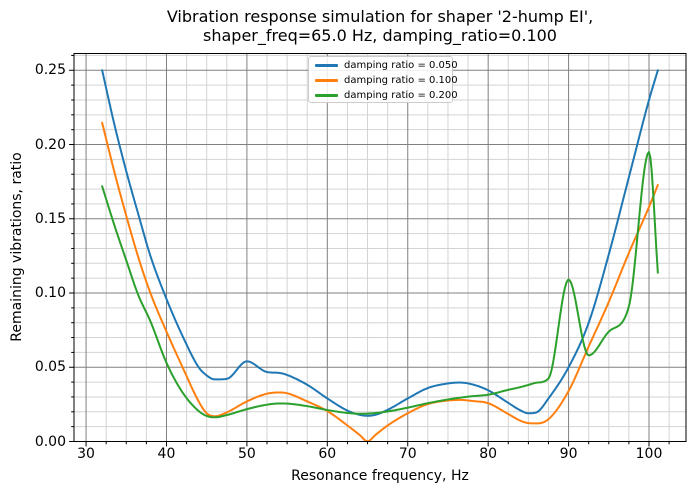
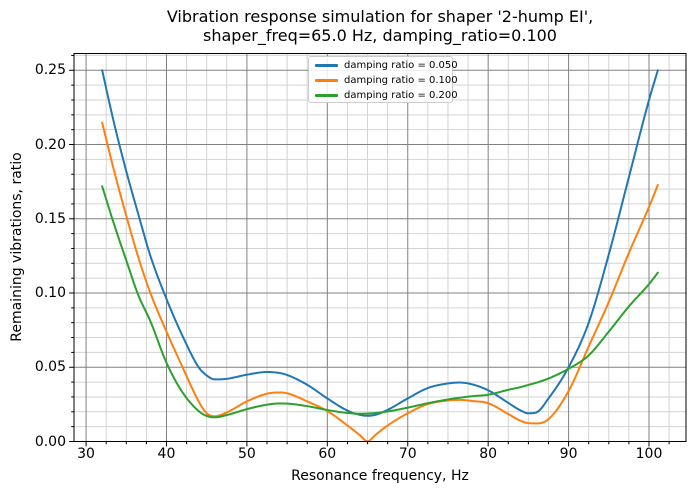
damping ratio = 0.050/50: 0.054 -> 0.045
damping ratio = 0.200/90: 0.109 -> 0.049
damping ratio = 0.200/100: 0.195 -> 0.106
